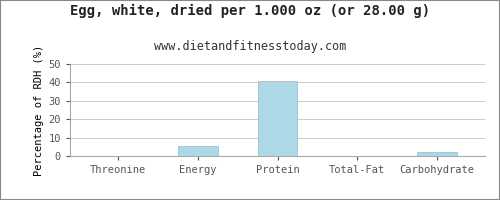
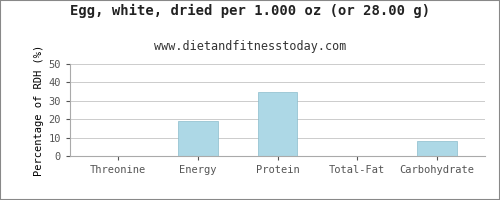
Energy: 6 -> 19
Protein: 41 -> 35
Carbohydrate: 2 -> 8
